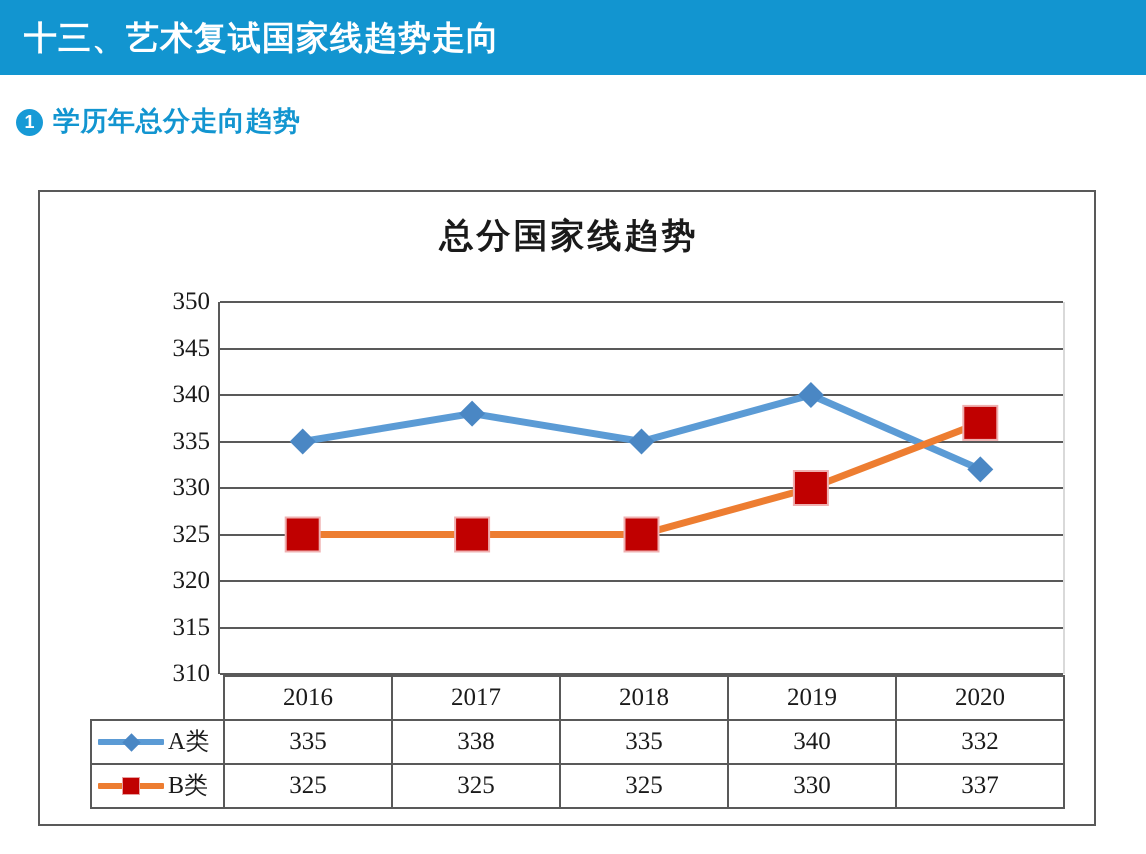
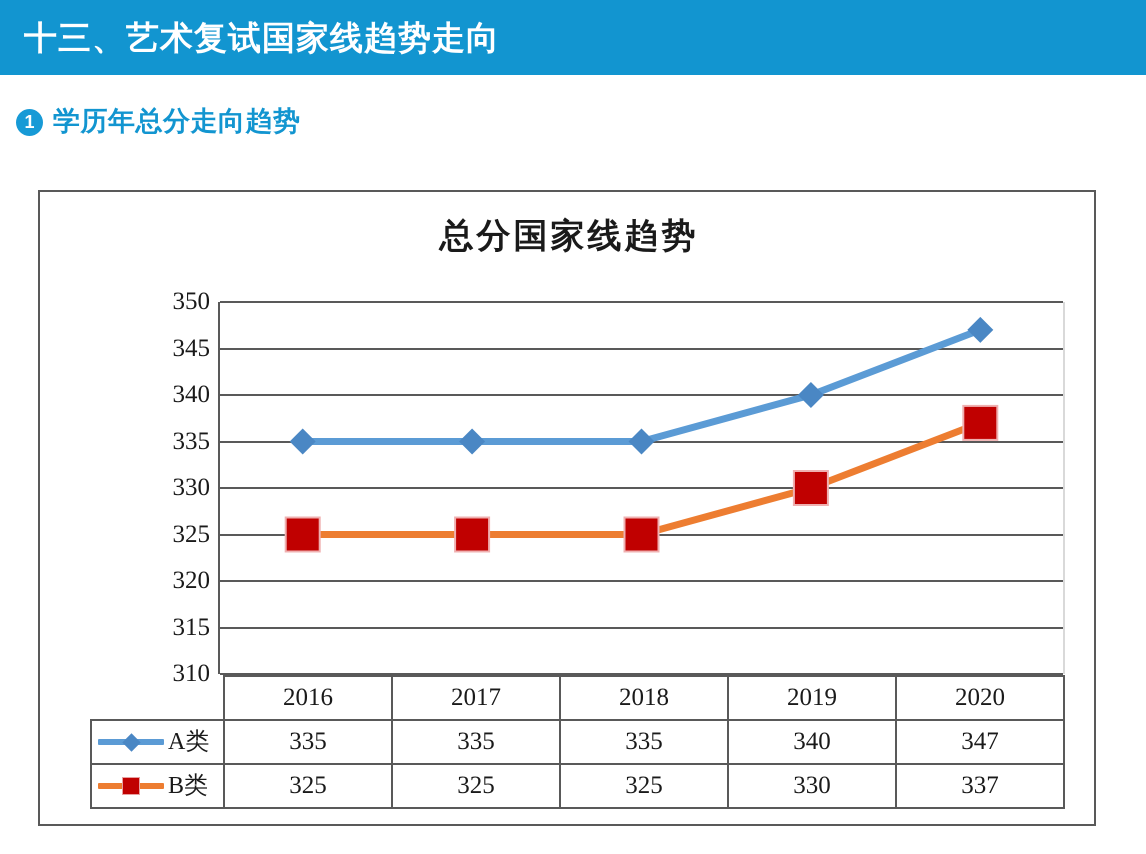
A类/2017: 338 -> 335
A类/2020: 332 -> 347
